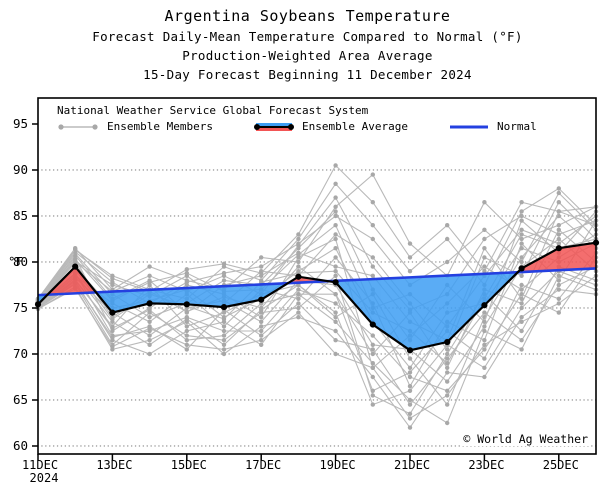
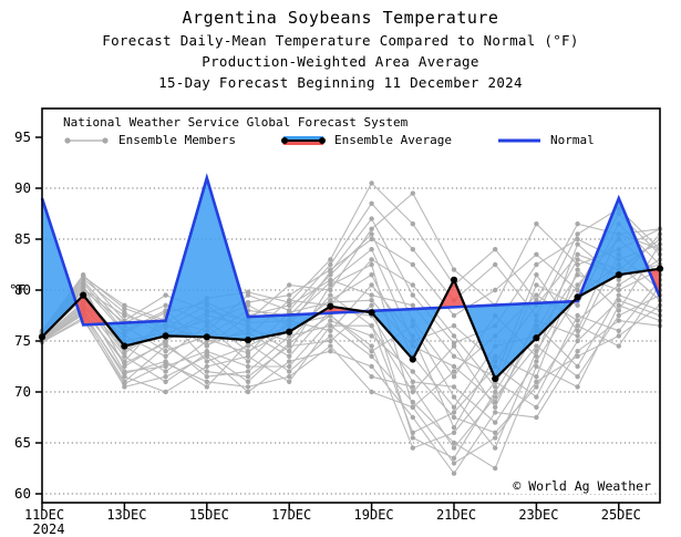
Normal/11DEC: 76 -> 89
Normal/15DEC: 77 -> 91
Ensemble Average/21DEC: 70 -> 81
Normal/25DEC: 79 -> 89
